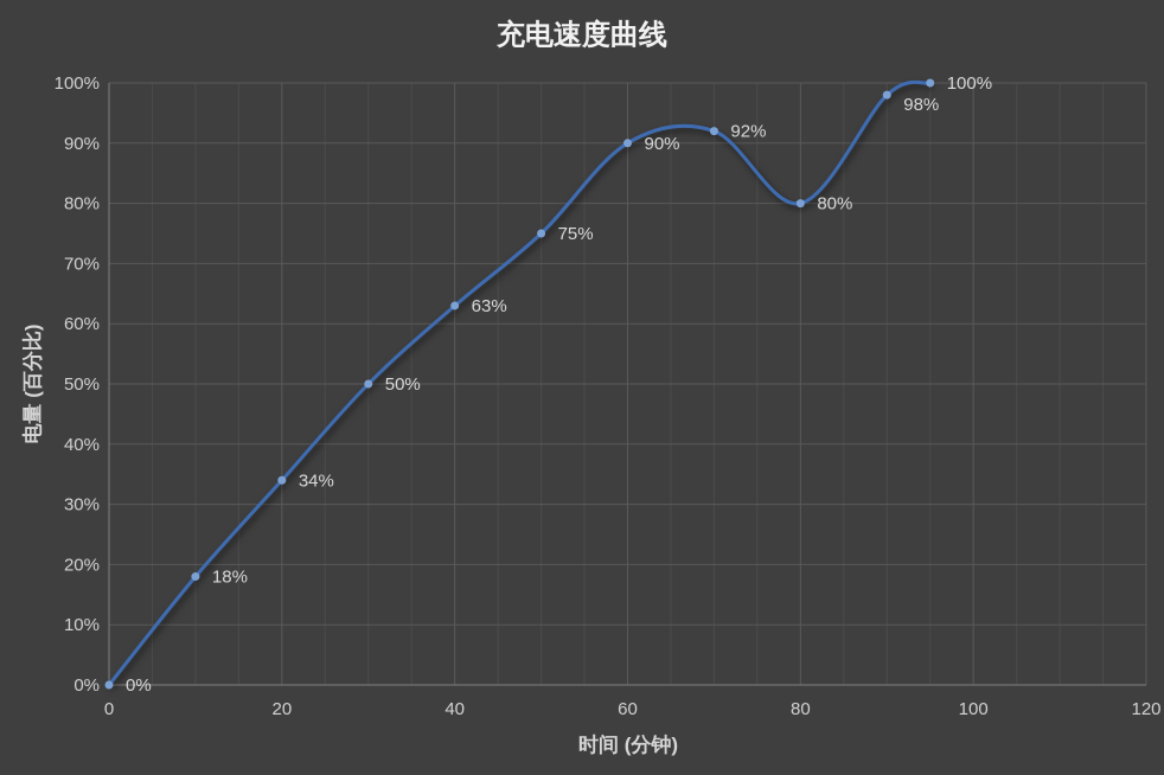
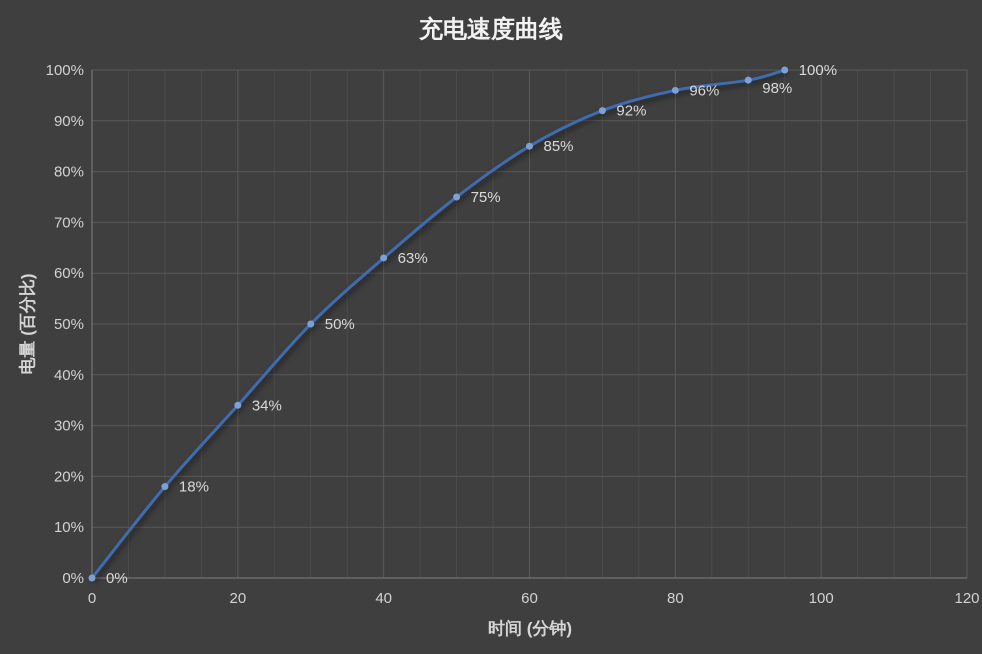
60: 90% -> 85%
80: 80% -> 96%
